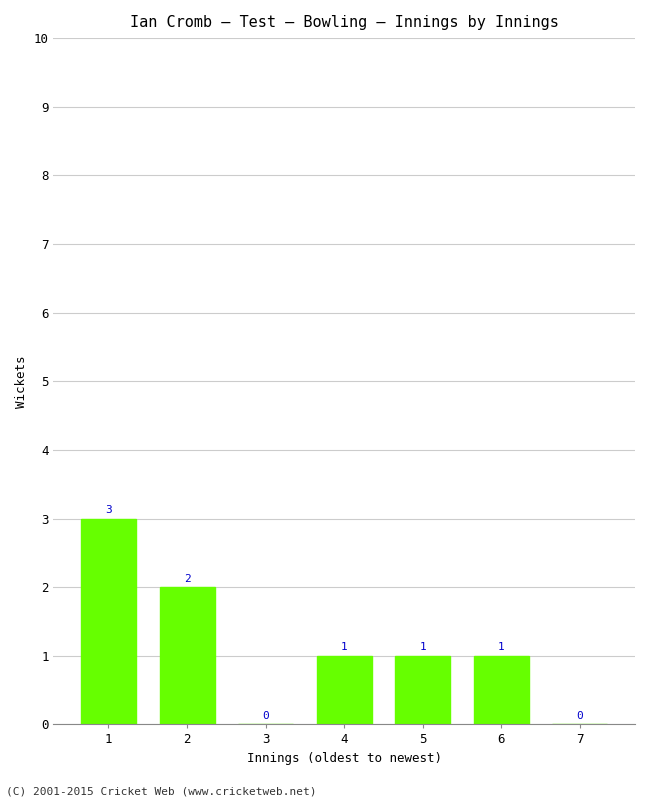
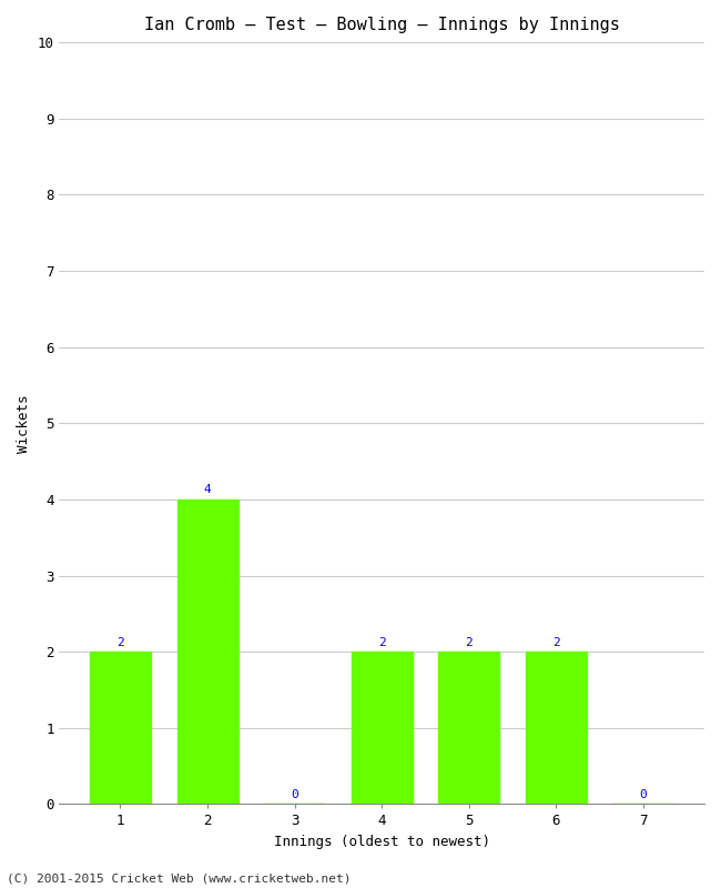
1: 3 -> 2
2: 2 -> 4
4: 1 -> 2
5: 1 -> 2
6: 1 -> 2
